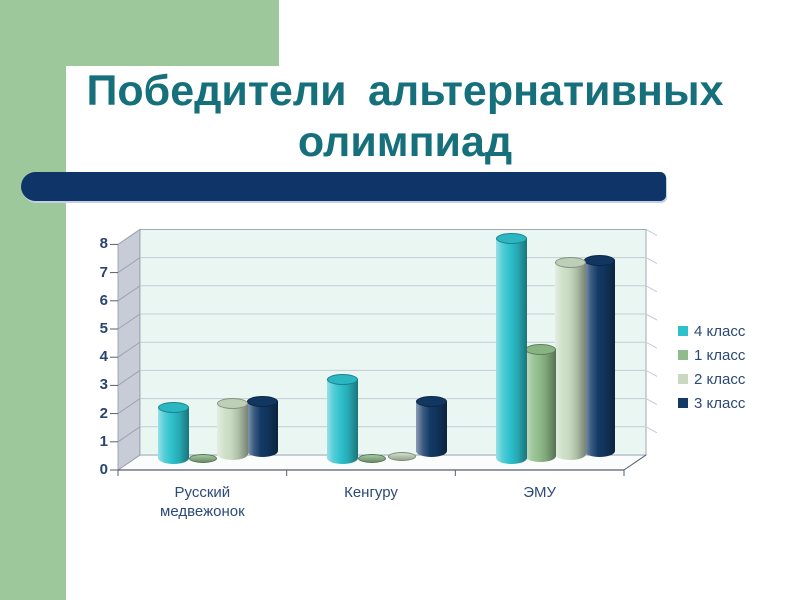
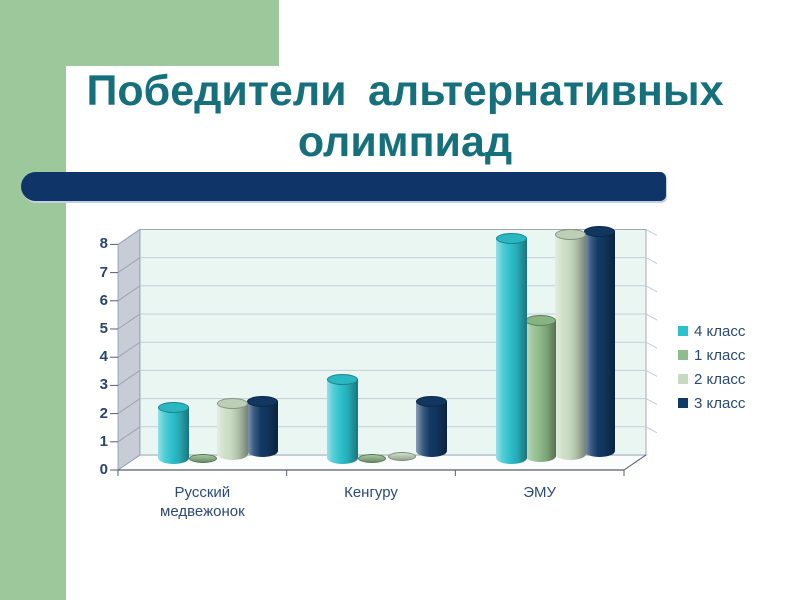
1 класс/ЭМУ: 4 -> 5
2 класс/ЭМУ: 7 -> 8
3 класс/ЭМУ: 7 -> 8
